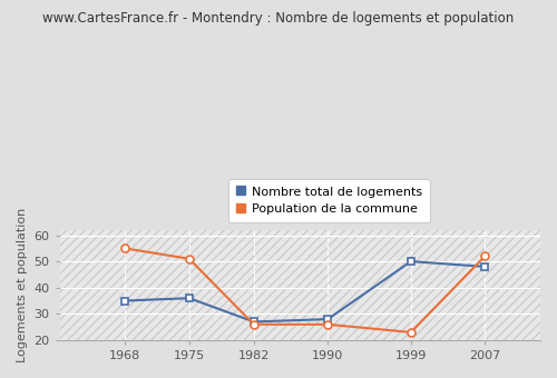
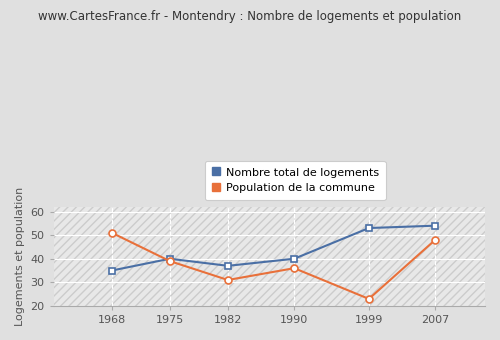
Population de la commune/1968: 55 -> 51
Nombre total de logements/1975: 36 -> 40
Population de la commune/1975: 51 -> 39
Nombre total de logements/1982: 27 -> 37
Population de la commune/1982: 26 -> 31
Nombre total de logements/1990: 28 -> 40
Population de la commune/1990: 26 -> 36
Nombre total de logements/1999: 50 -> 53
Nombre total de logements/2007: 48 -> 54
Population de la commune/2007: 52 -> 48
